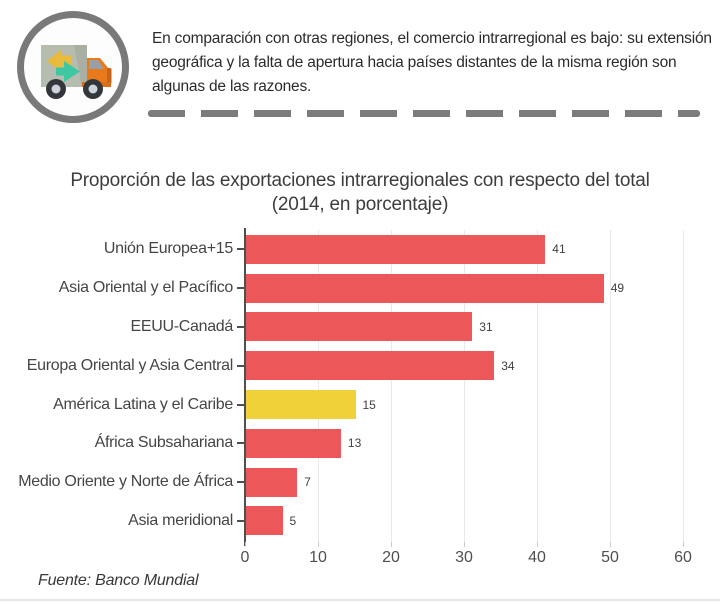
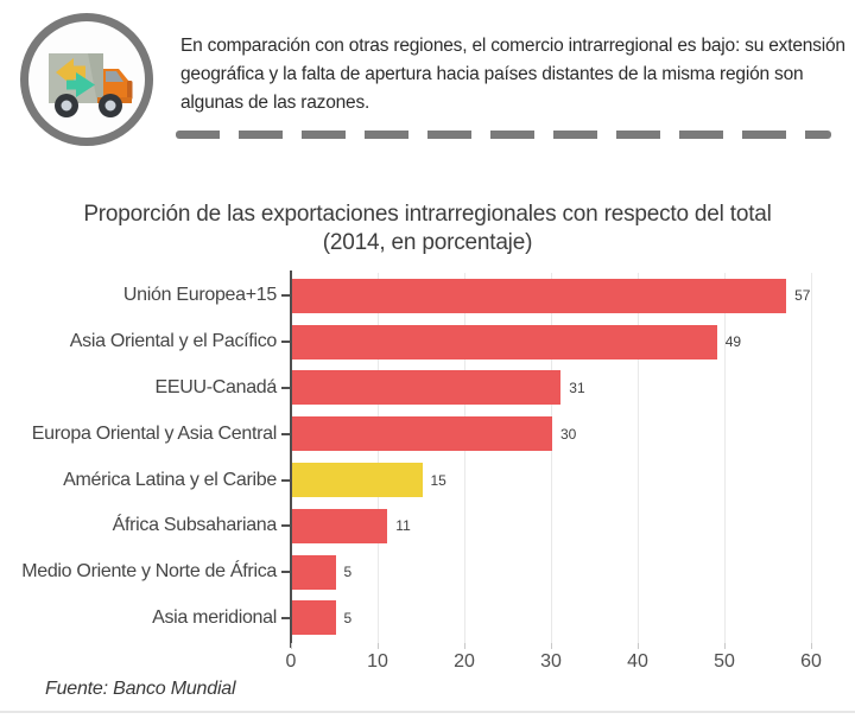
Unión Europea+15: 41 -> 57
Europa Oriental y Asia Central: 34 -> 30
África Subsahariana: 13 -> 11
Medio Oriente y Norte de África: 7 -> 5
